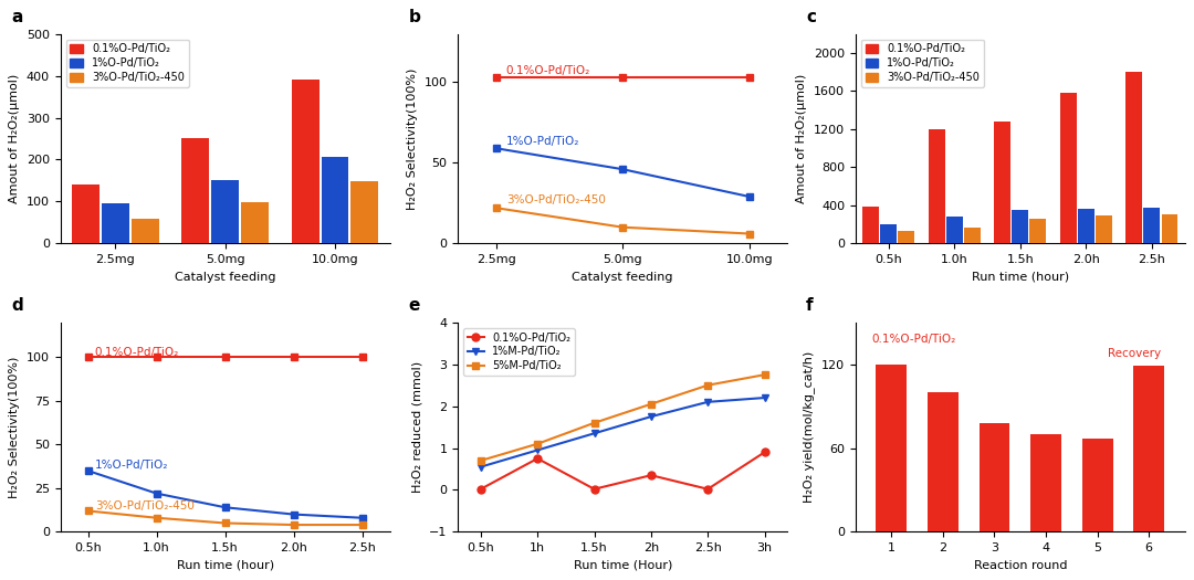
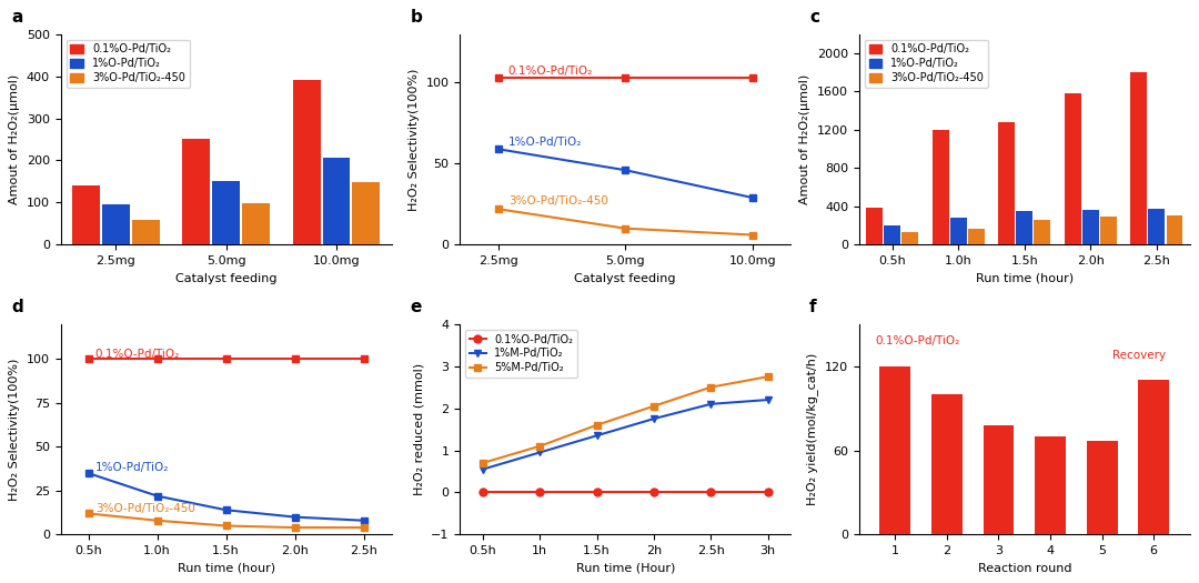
0.1%O-Pd/TiO₂/1h: 0.75 -> 0.02
0.1%O-Pd/TiO₂/2h: 0.35 -> 0.02
0.1%O-Pd/TiO₂/3h: 0.90 -> 0.02
6: 119 -> 110
